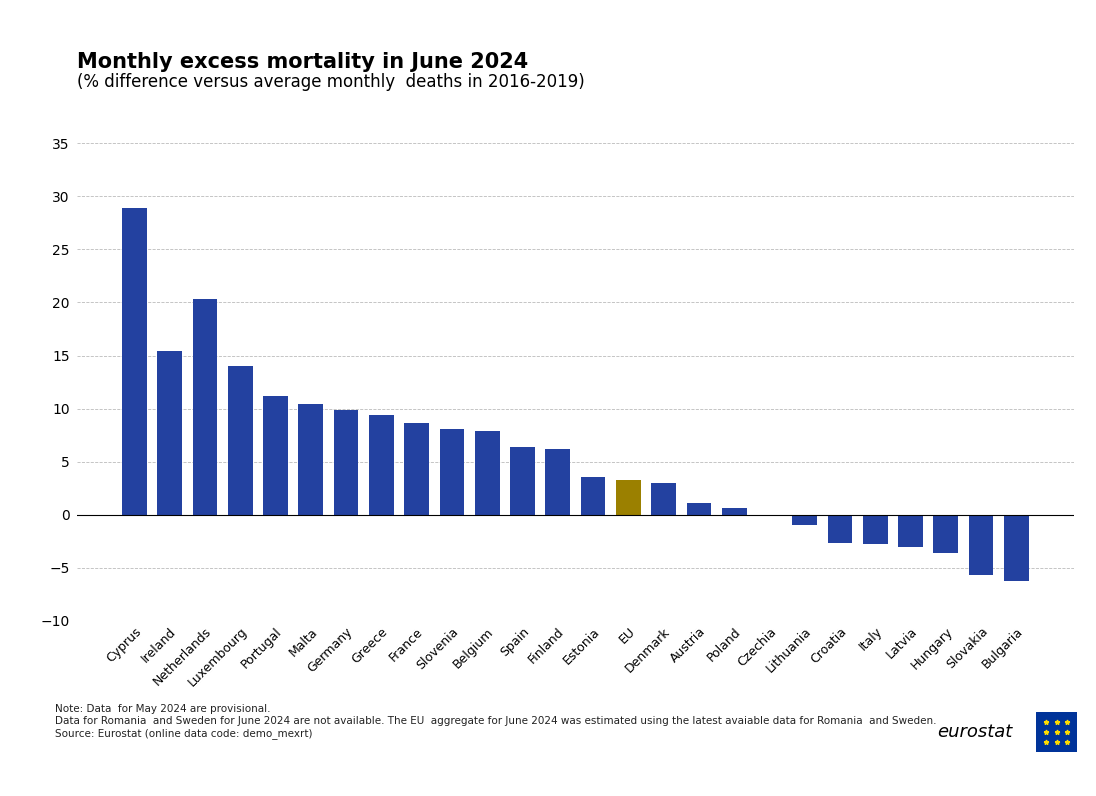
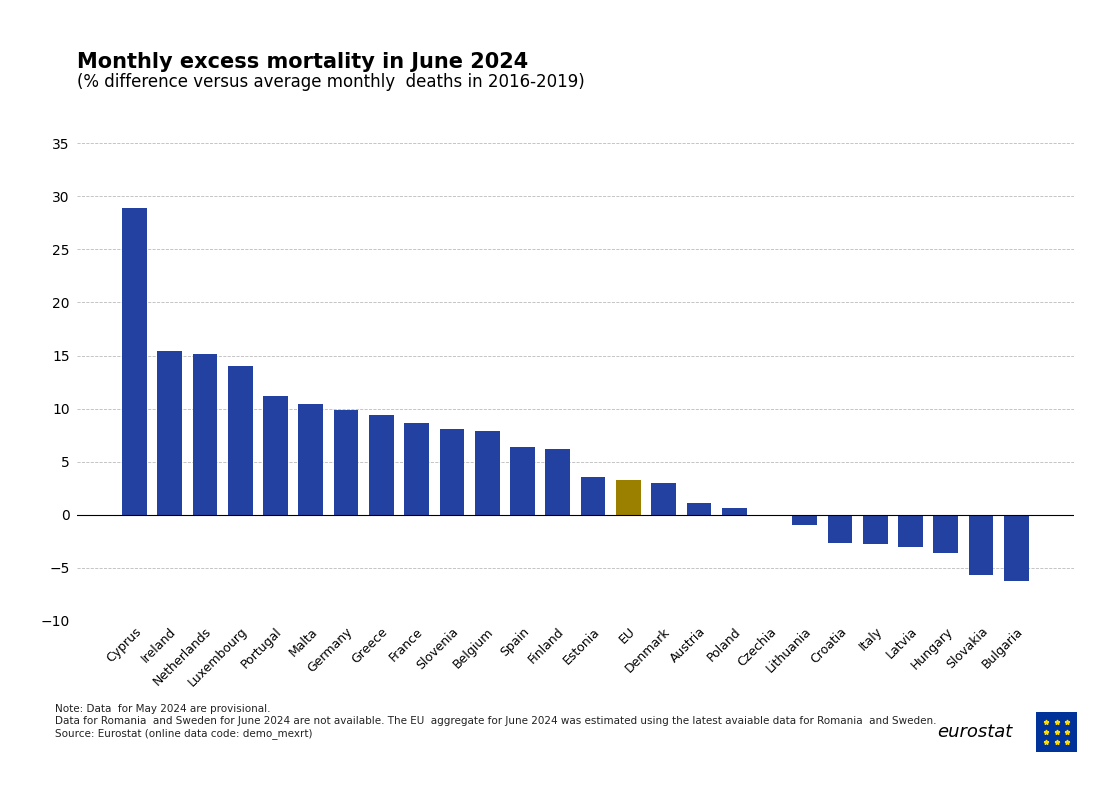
Netherlands: 20.3 -> 15.1
